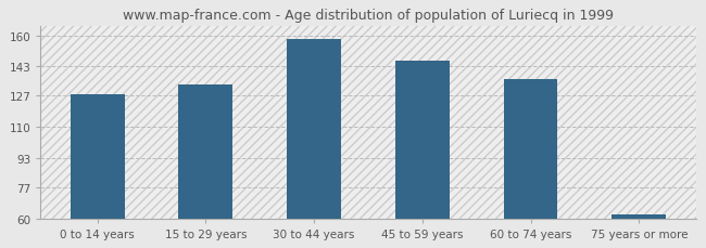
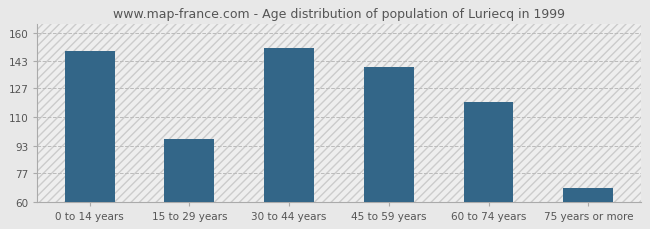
0 to 14 years: 128 -> 149
15 to 29 years: 133 -> 97
30 to 44 years: 158 -> 151
45 to 59 years: 146 -> 140
60 to 74 years: 136 -> 119
75 years or more: 62 -> 68
